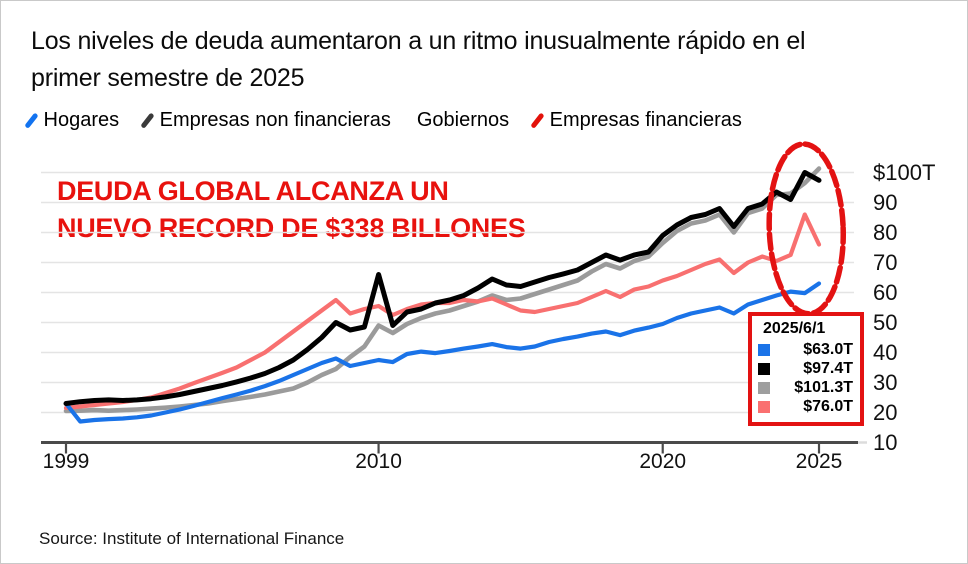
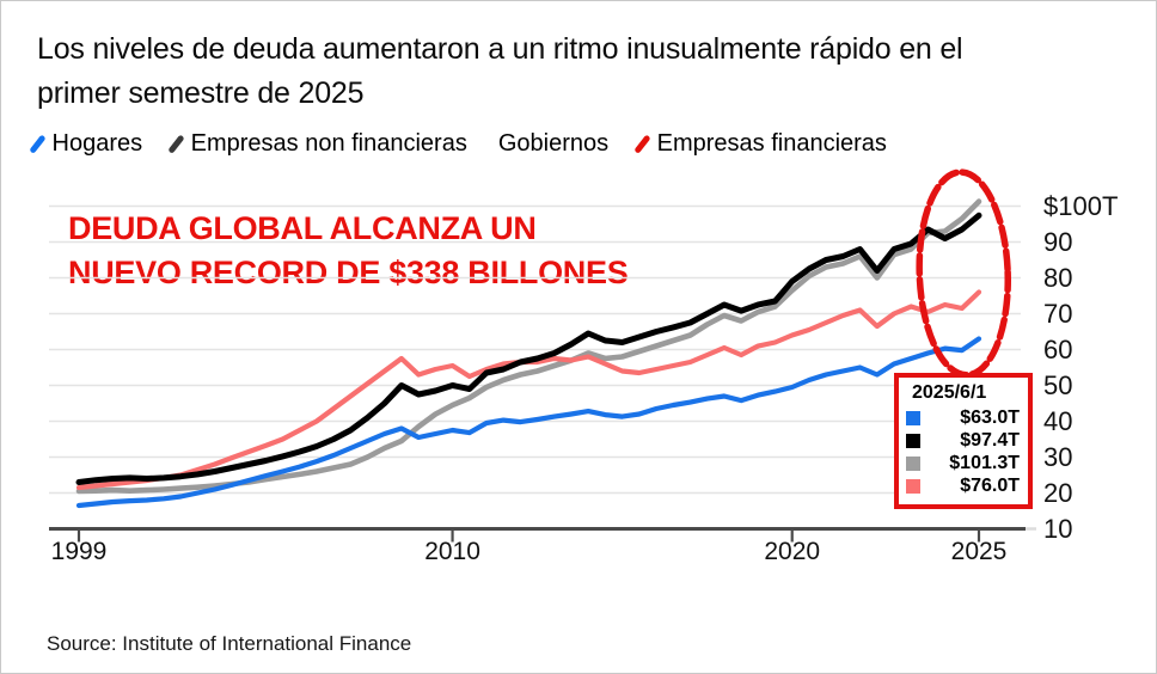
Hogares/1999: 23 -> 16
Empresas non financieras/2010: 66 -> 50
Gobiernos/2010: 49 -> 44
Empresas non financieras/2025: 100 -> 94
Empresas financieras/2025: 86 -> 72
